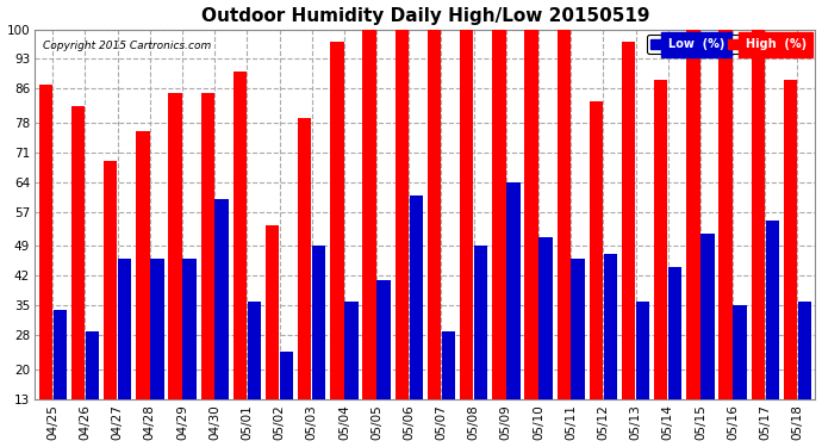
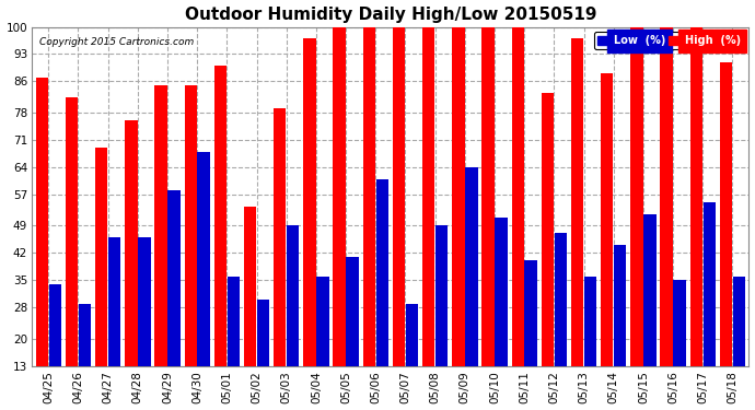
Low (%)/04/29: 46 -> 58
Low (%)/04/30: 60 -> 68
Low (%)/05/02: 24 -> 30
Low (%)/05/11: 46 -> 40
High (%)/05/18: 88 -> 91
